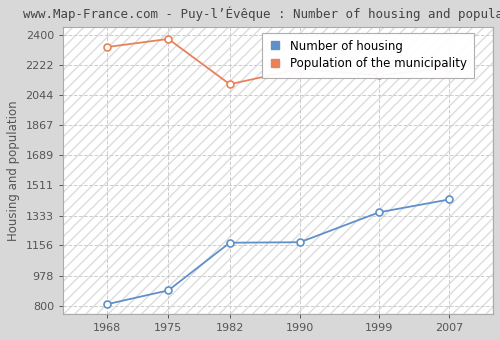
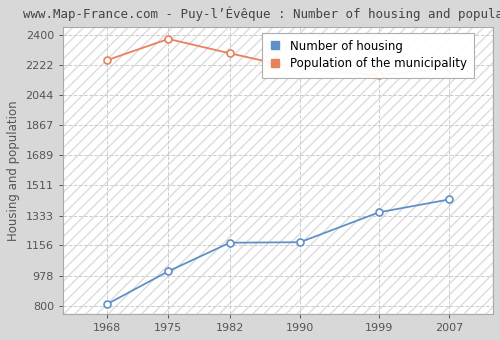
Population of the municipality/1968: 2330 -> 2250
Number of housing/1975: 890 -> 1000
Population of the municipality/1982: 2110 -> 2290
